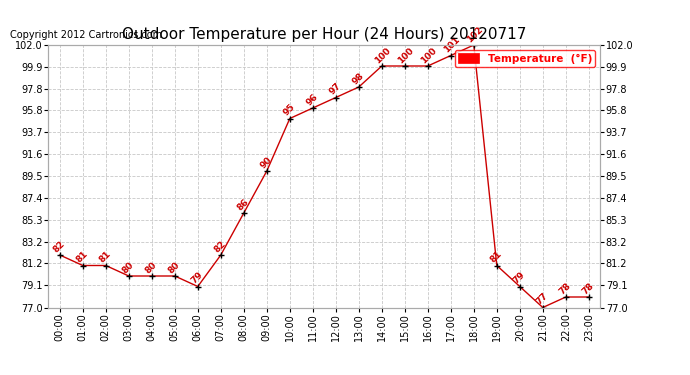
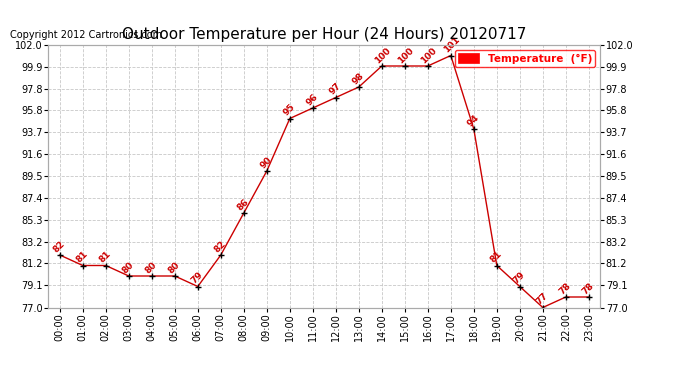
18:00: 102 -> 94
